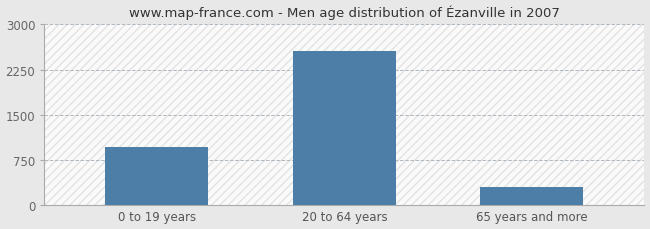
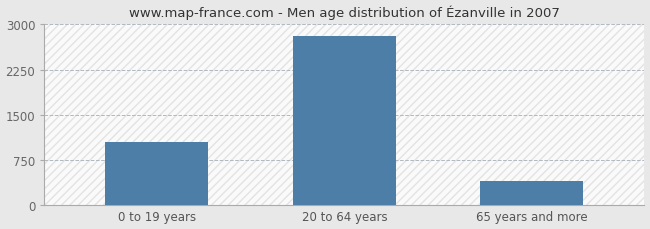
0 to 19 years: 960 -> 1050
20 to 64 years: 2560 -> 2800
65 years and more: 300 -> 400
